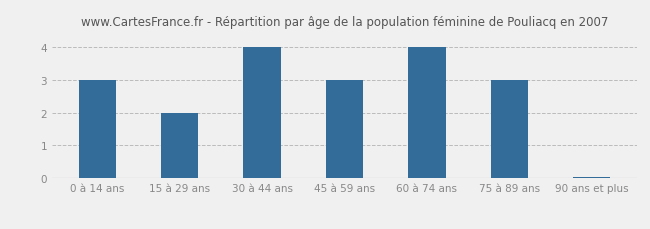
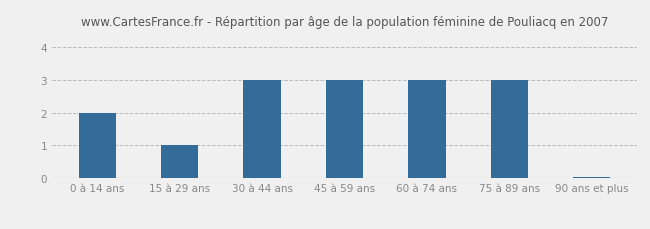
0 à 14 ans: 3.00 -> 2.00
15 à 29 ans: 2.00 -> 1.00
30 à 44 ans: 4.00 -> 3.00
60 à 74 ans: 4.00 -> 3.00
